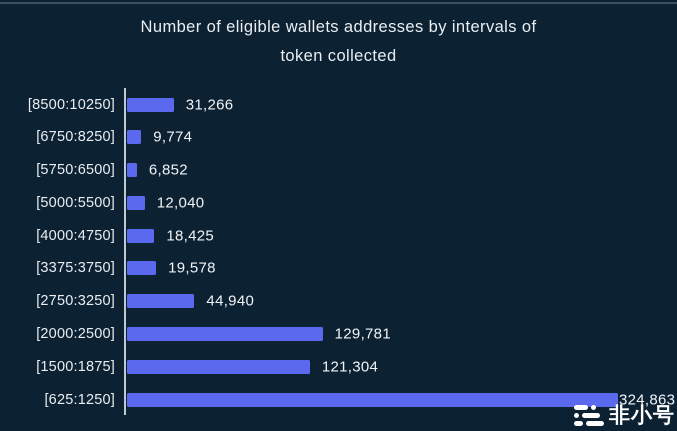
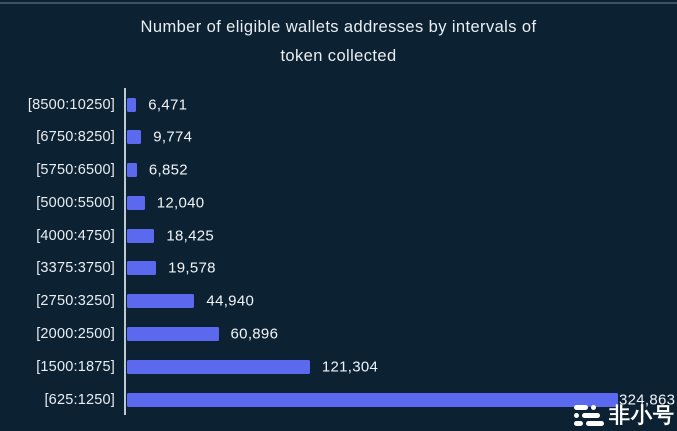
[8500:10250]: 31,266 -> 6,471
[2000:2500]: 129,781 -> 60,896
